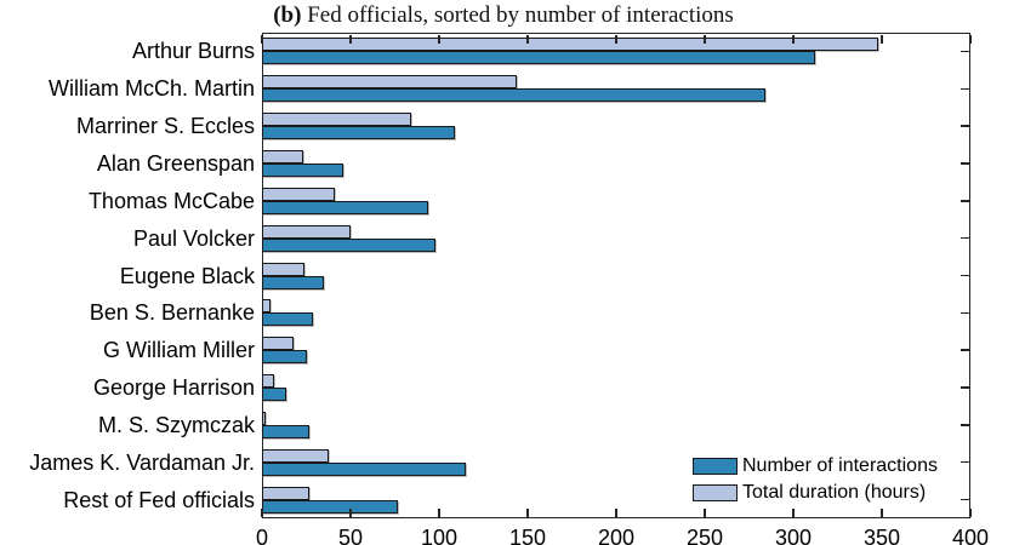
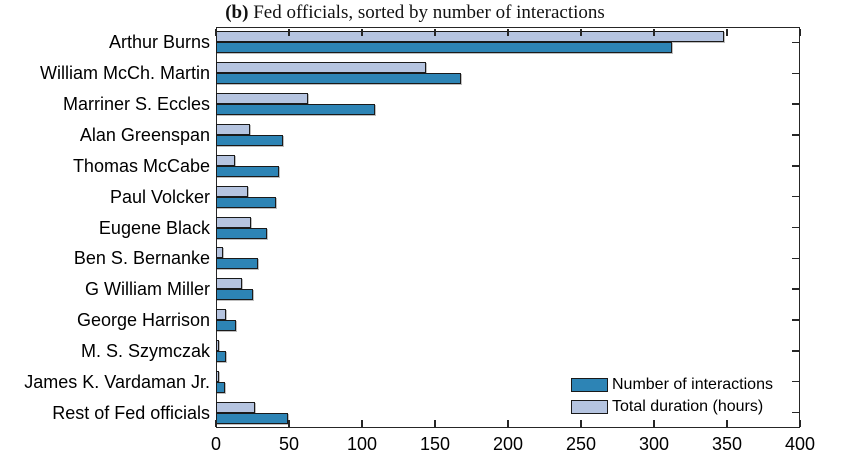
Number of interactions/William McCh. Martin: 284 -> 168
Total duration (hours)/Marriner S. Eccles: 84 -> 63
Number of interactions/Thomas McCabe: 94 -> 43
Total duration (hours)/Thomas McCabe: 41 -> 13
Number of interactions/Paul Volcker: 98 -> 41
Total duration (hours)/Paul Volcker: 50 -> 22
Number of interactions/M. S. Szymczak: 27 -> 7
Number of interactions/James K. Vardaman Jr.: 115 -> 6
Total duration (hours)/James K. Vardaman Jr.: 38 -> 2
Number of interactions/Rest of Fed officials: 77 -> 49
